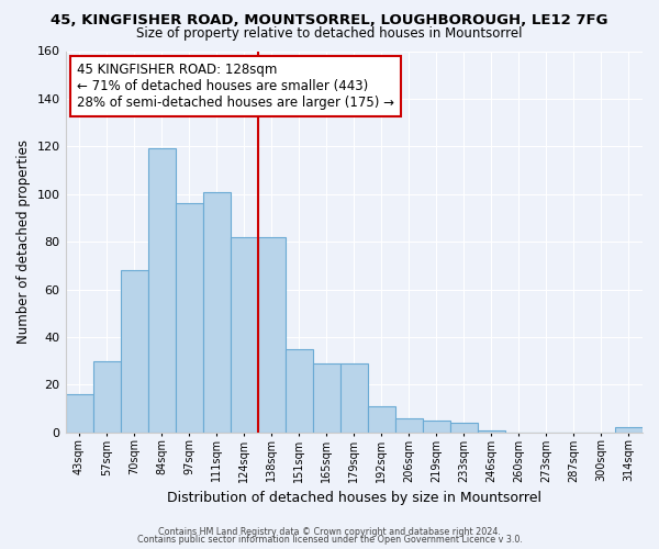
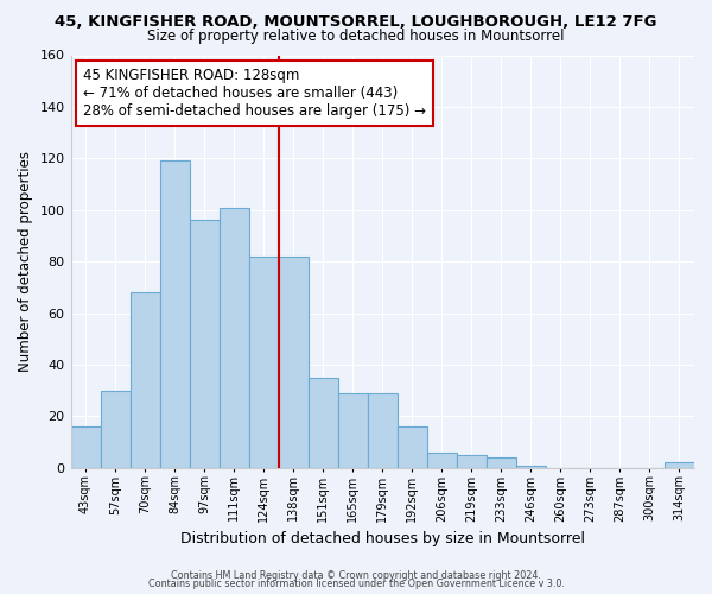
192sqm: 11 -> 16
